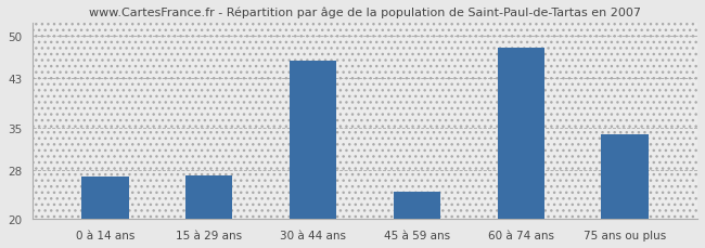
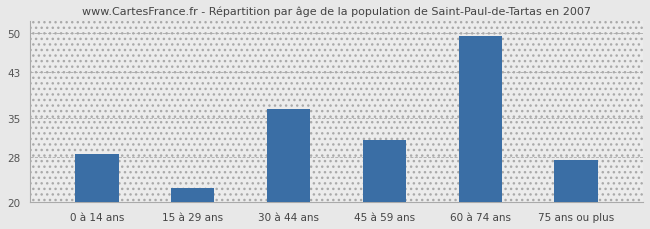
0 à 14 ans: 27.0 -> 28.5
15 à 29 ans: 27.2 -> 22.5
30 à 44 ans: 45.8 -> 36.5
45 à 59 ans: 24.4 -> 31.0
60 à 74 ans: 48.0 -> 49.5
75 ans ou plus: 33.8 -> 27.5
